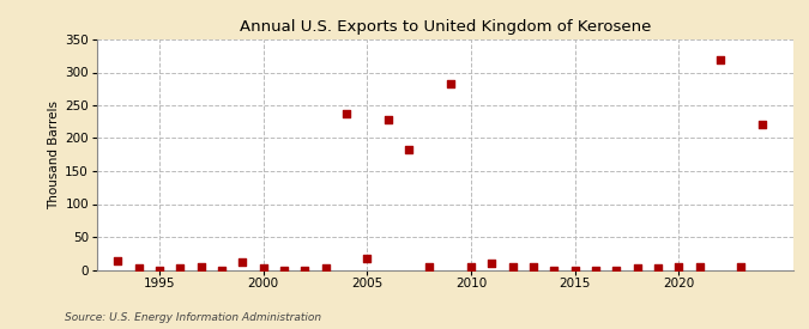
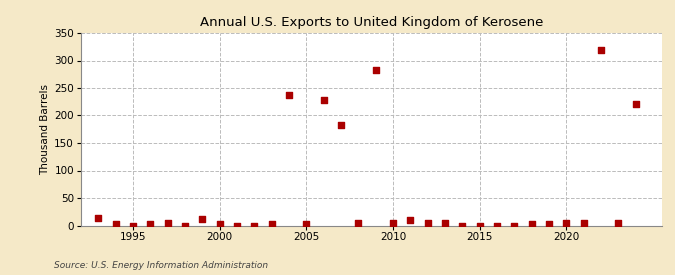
2005: 18 -> 3
